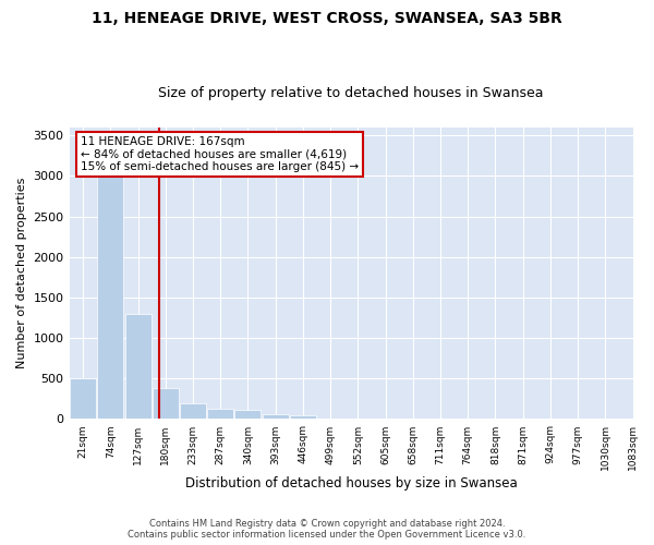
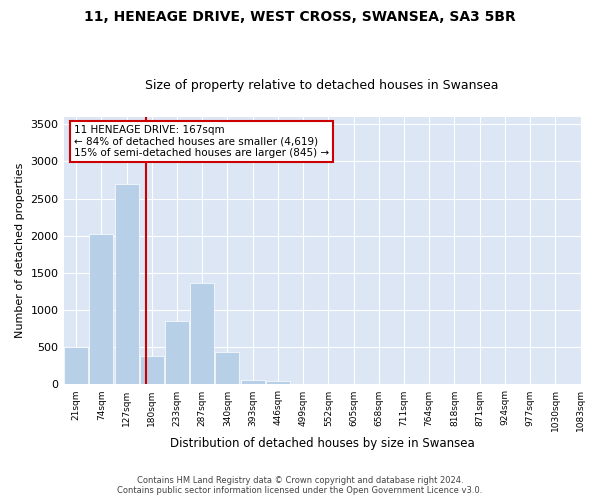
74sqm: 3000 -> 2020
127sqm: 1300 -> 2700
233sqm: 200 -> 860
287sqm: 130 -> 1360
340sqm: 110 -> 440
